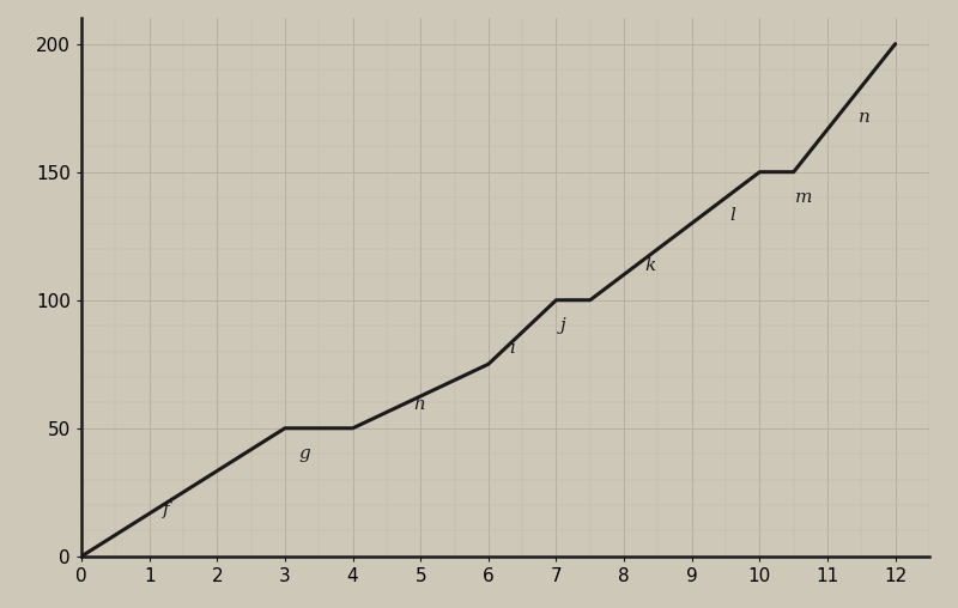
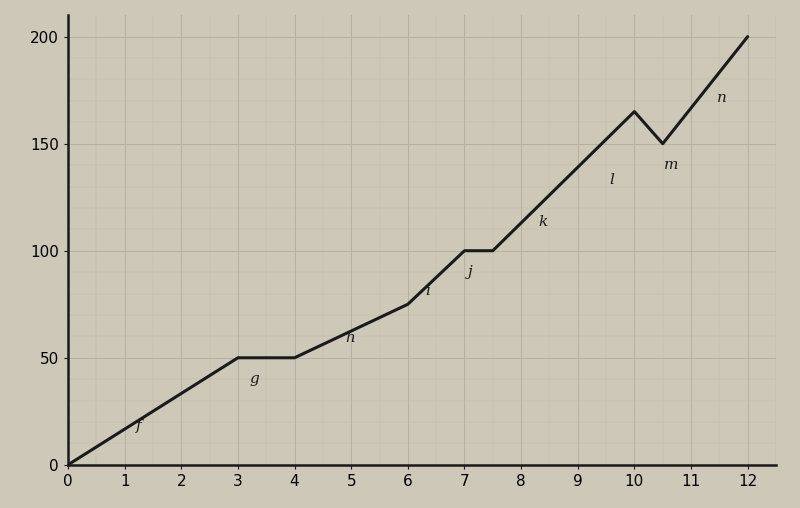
10: 150 -> 165
